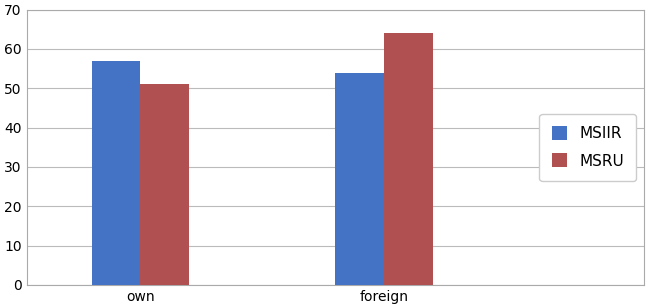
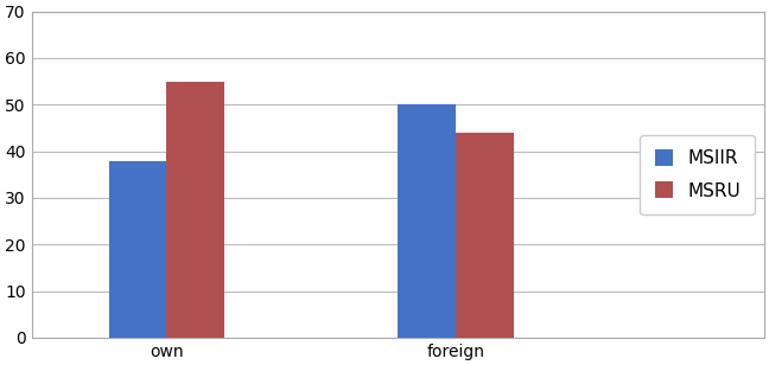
MSIIR/own: 57 -> 38
MSRU/own: 51 -> 55
MSIIR/foreign: 54 -> 50
MSRU/foreign: 64 -> 44
